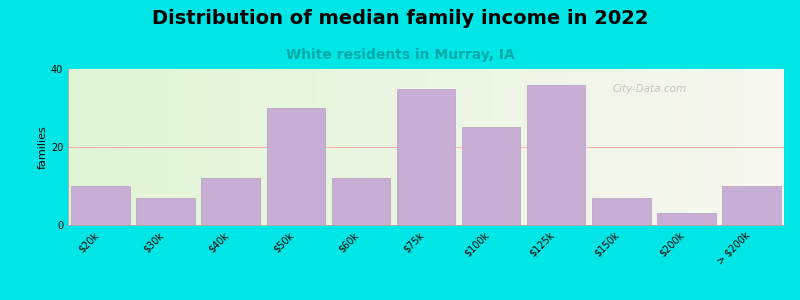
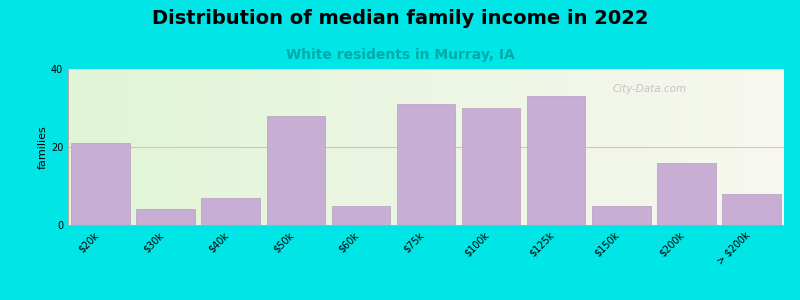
$20k: 10 -> 21
$30k: 7 -> 4
$40k: 12 -> 7
$50k: 30 -> 28
$60k: 12 -> 5
$75k: 35 -> 31
$100k: 25 -> 30
$125k: 36 -> 33
$150k: 7 -> 5
$200k: 3 -> 16
> $200k: 10 -> 8
